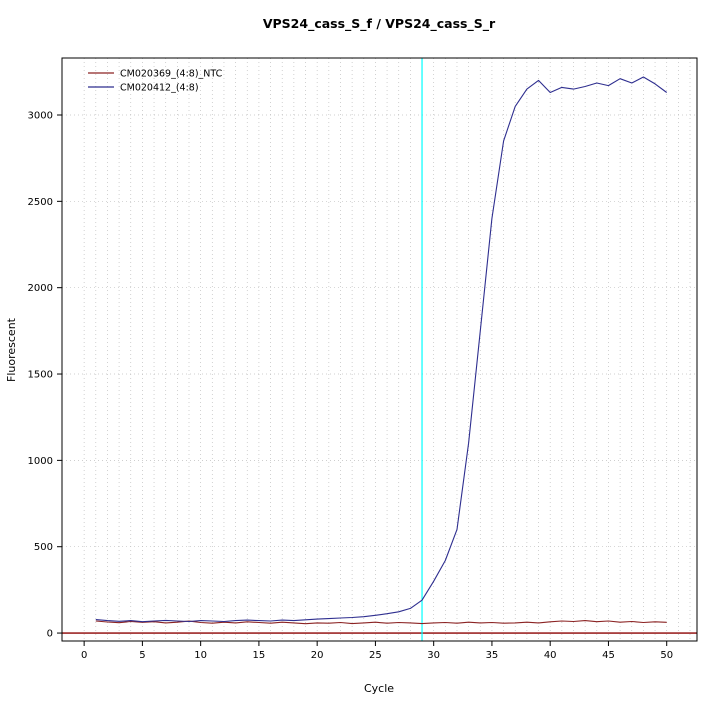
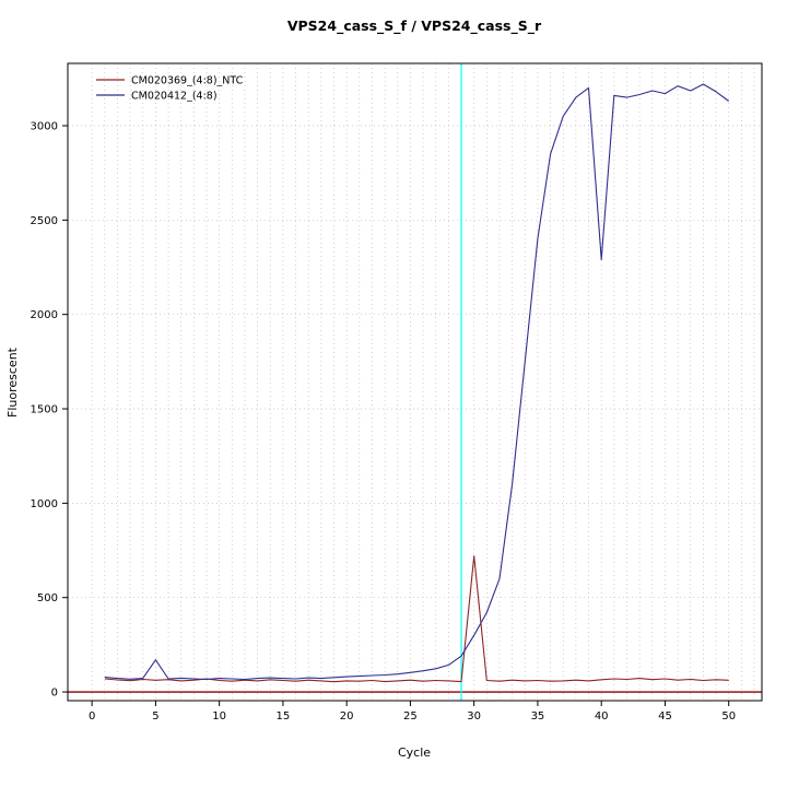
CM020412_(4:8)/5: 70 -> 170
CM020369_(4:8)_NTC/30: 60 -> 720
CM020412_(4:8)/40: 3130 -> 2290
